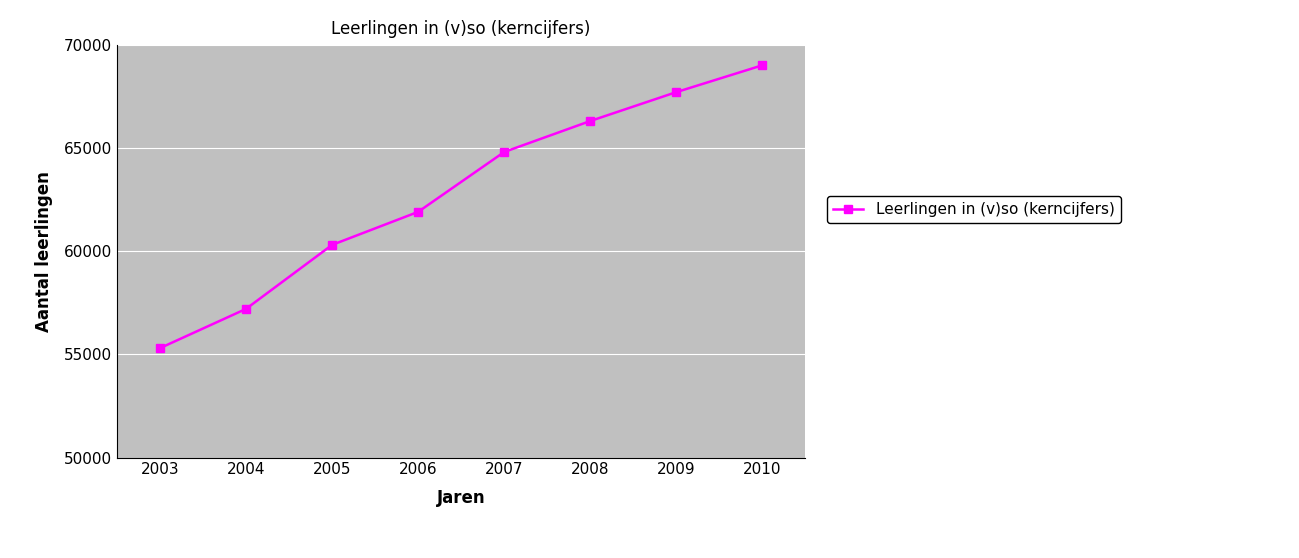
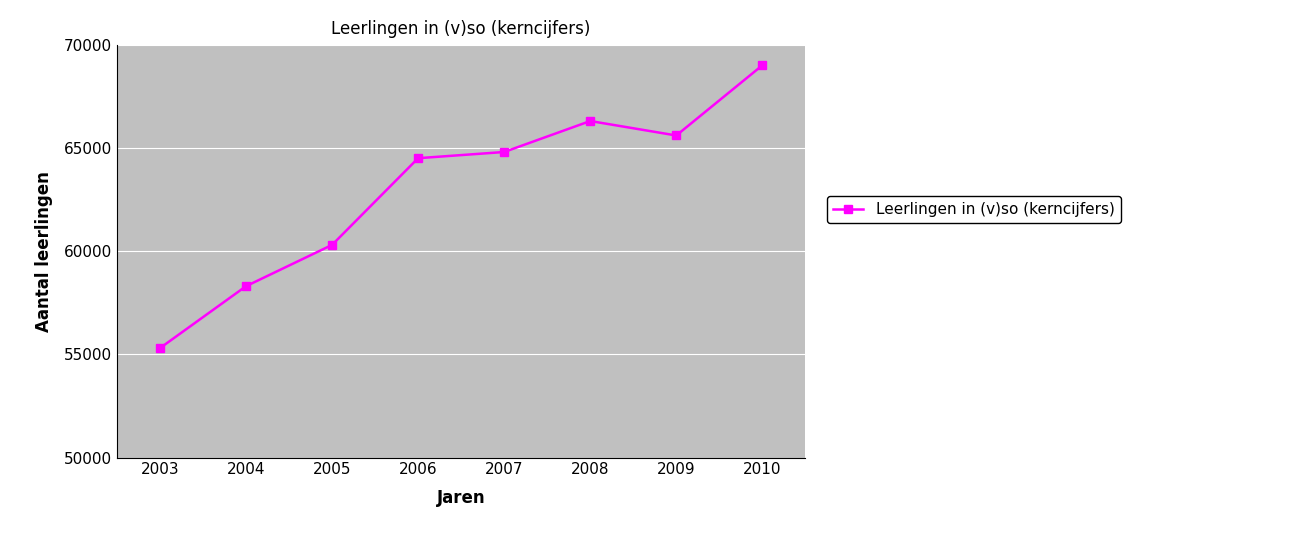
2004: 57200 -> 58300
2006: 61900 -> 64500
2009: 67700 -> 65600
